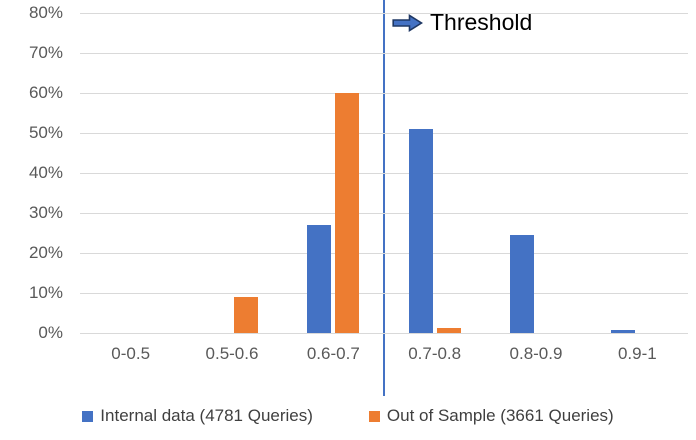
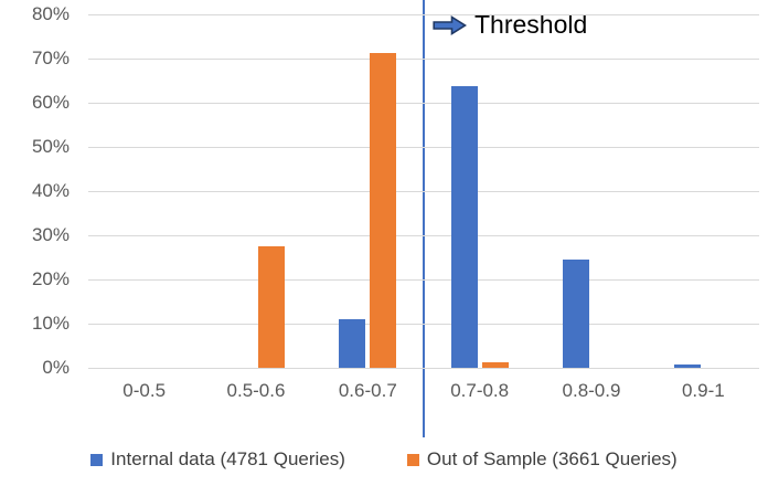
Out of Sample (3661 Queries)/0.5-0.6: 9% -> 28%
Internal data (4781 Queries)/0.6-0.7: 27% -> 11%
Out of Sample (3661 Queries)/0.6-0.7: 60% -> 71%
Internal data (4781 Queries)/0.7-0.8: 51% -> 64%
